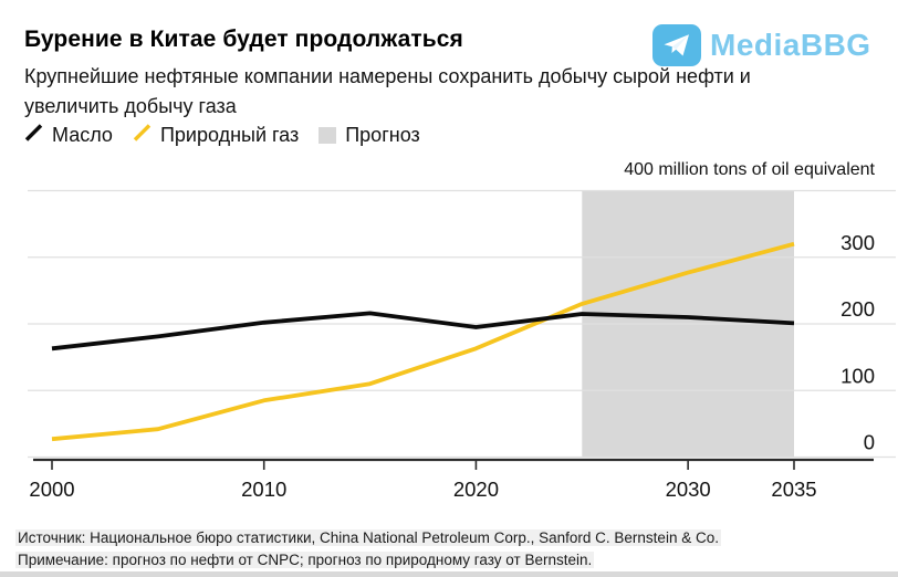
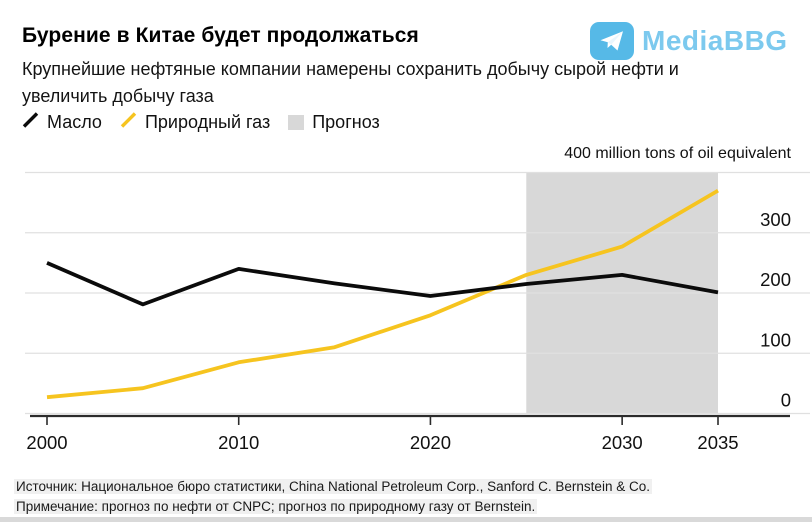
Масло/2000: 160 -> 250
Масло/2010: 200 -> 240
Масло/2030: 210 -> 230
Природный газ/2035: 320 -> 370
